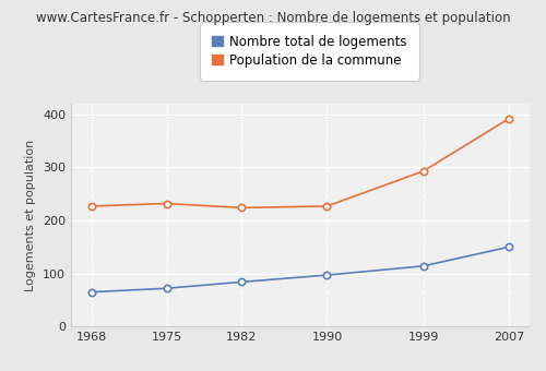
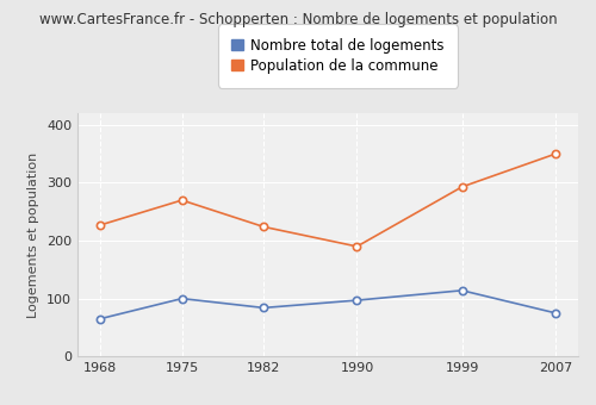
Nombre total de logements/1975: 72 -> 100
Population de la commune/1975: 232 -> 270
Population de la commune/1990: 227 -> 190
Nombre total de logements/2007: 150 -> 75
Population de la commune/2007: 392 -> 350
